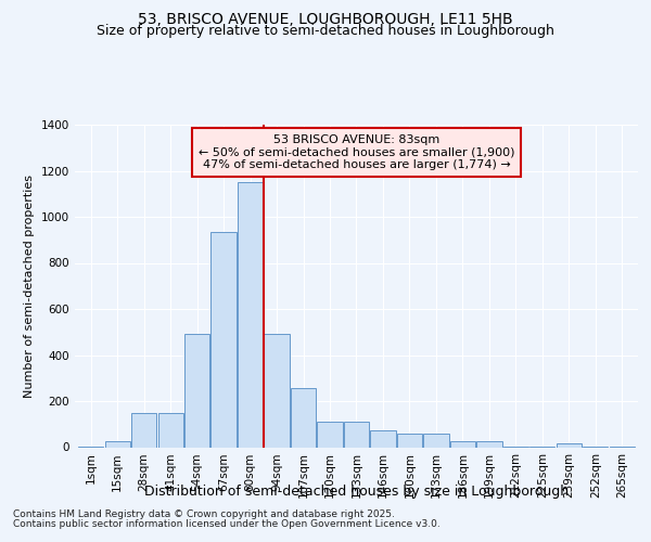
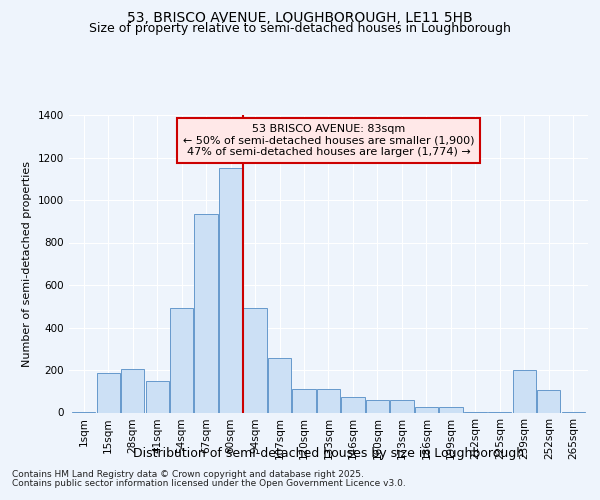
15sqm: 28 -> 185
28sqm: 148 -> 205
239sqm: 18 -> 200
252sqm: 2 -> 105
